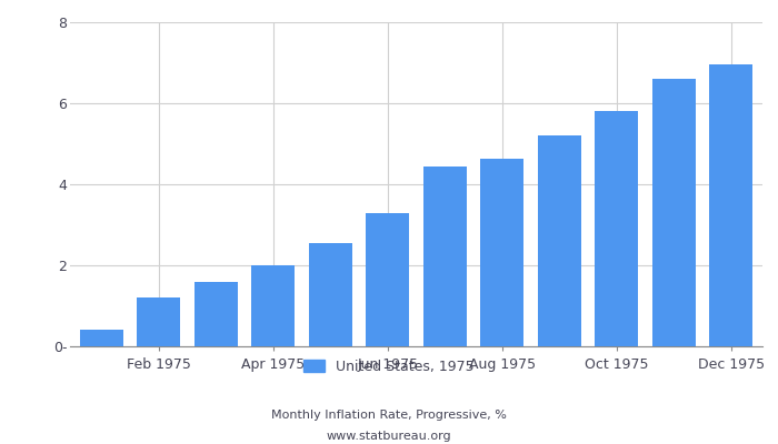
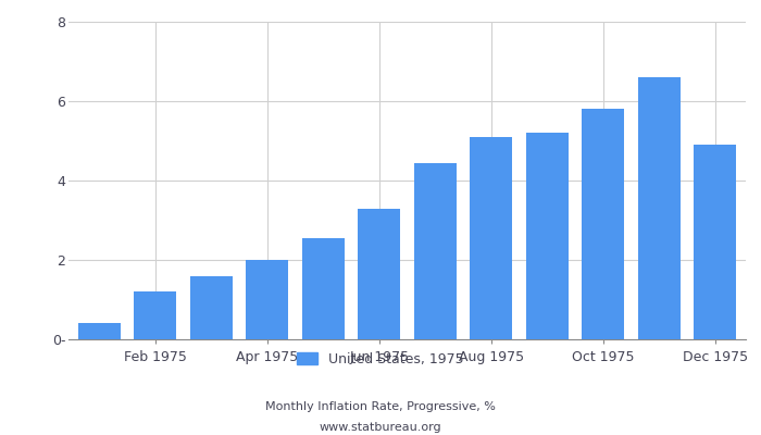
Aug 1975: 4.62 -> 5.10
Dec 1975: 6.95 -> 4.90
